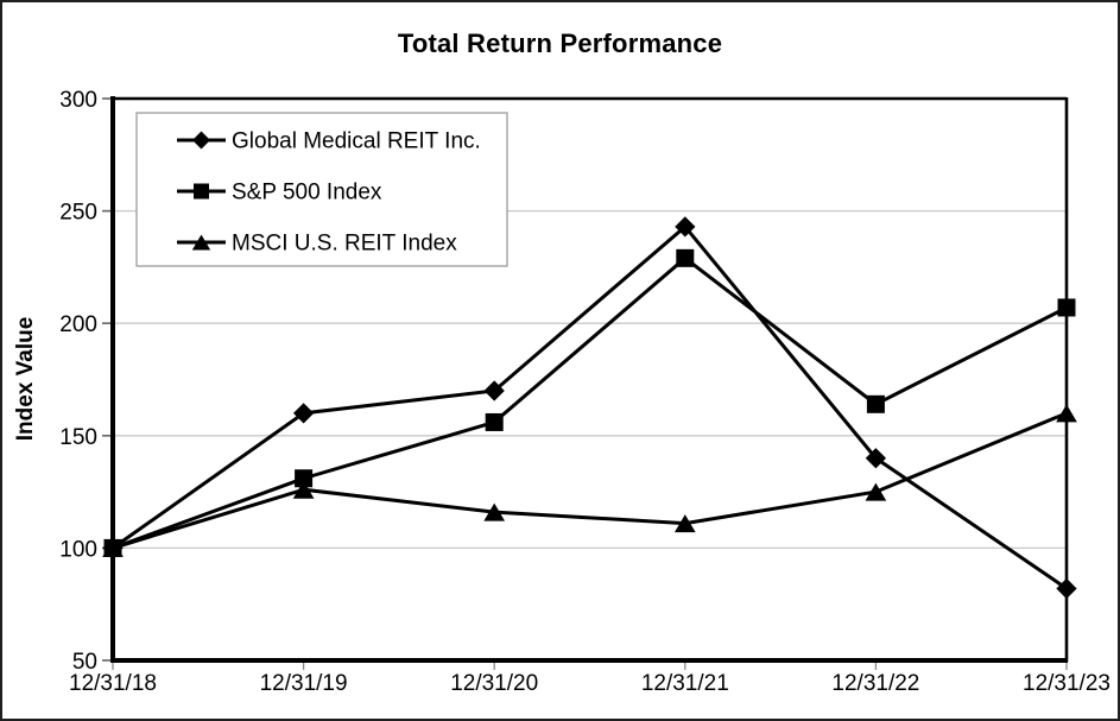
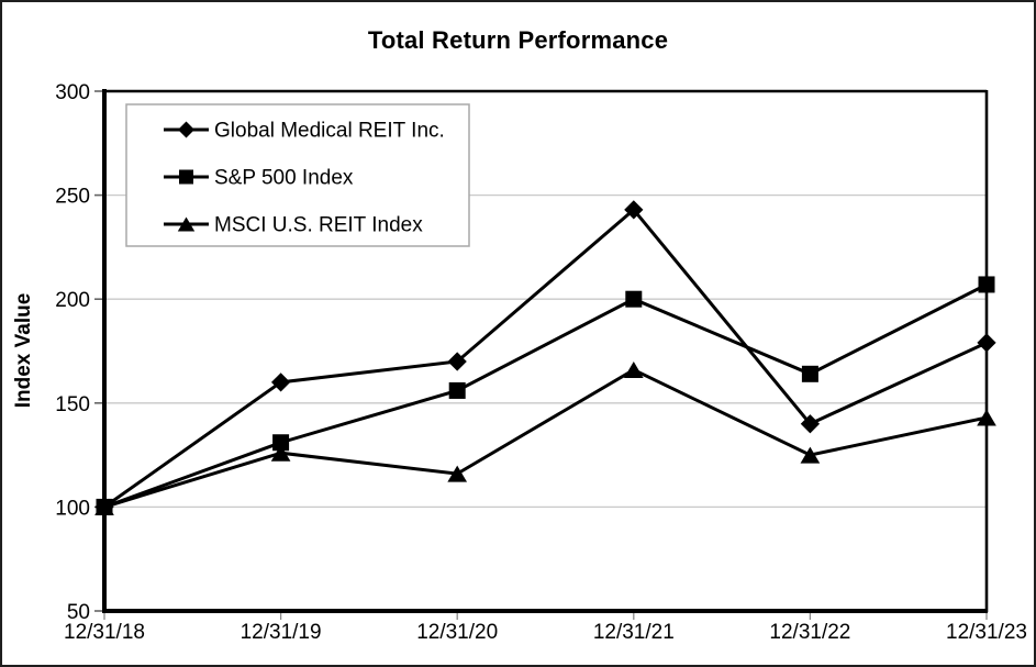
S&P 500 Index/12/31/21: 229 -> 200
MSCI U.S. REIT Index/12/31/21: 111 -> 166
Global Medical REIT Inc./12/31/23: 82 -> 179
MSCI U.S. REIT Index/12/31/23: 160 -> 143
